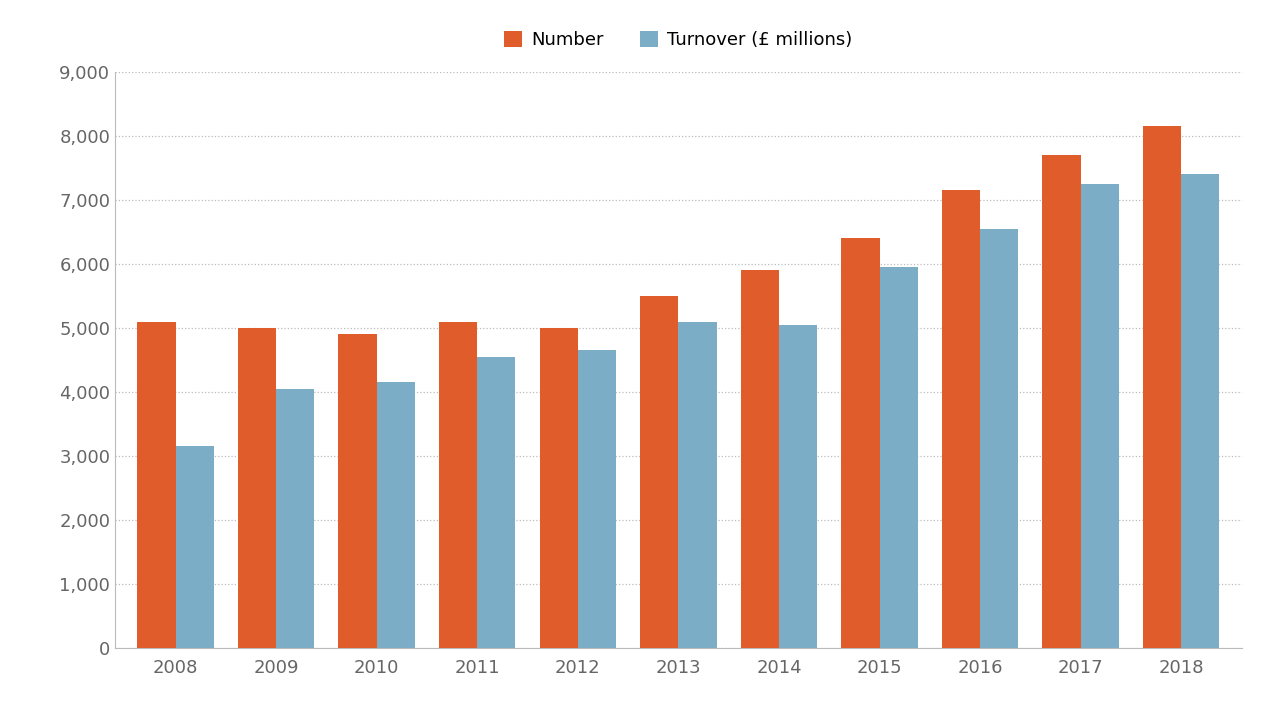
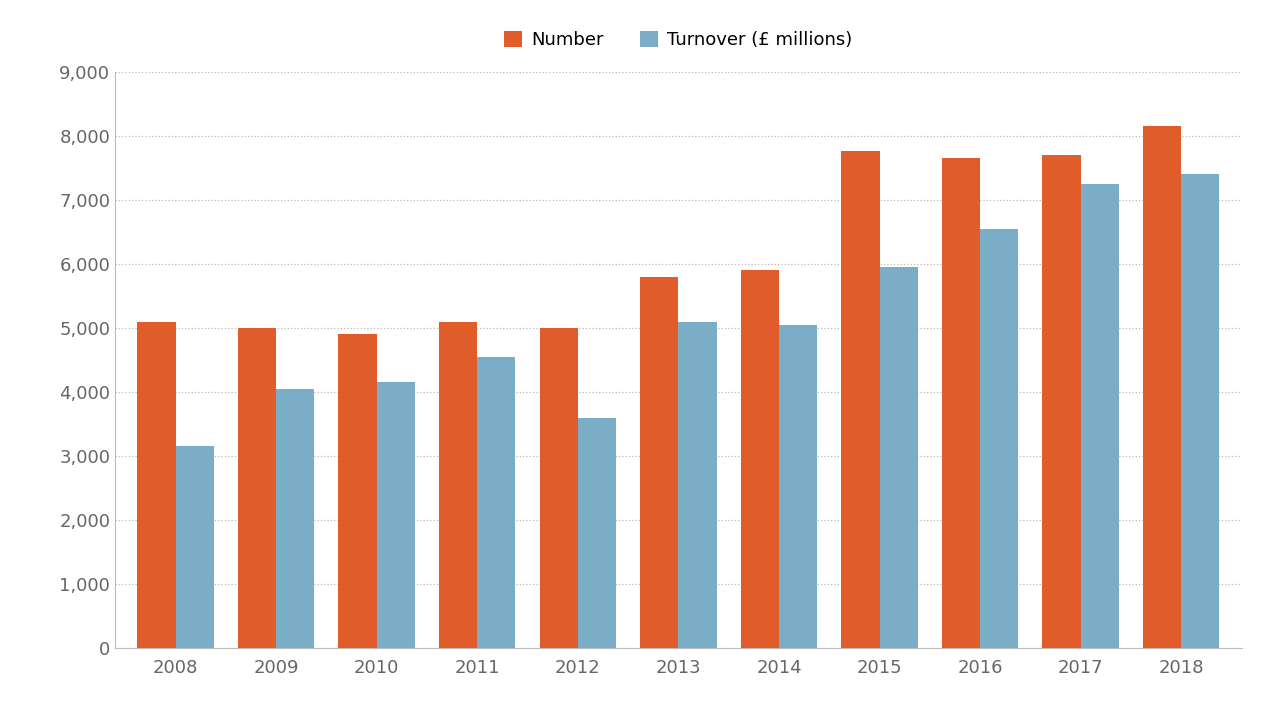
Turnover (£ millions)/2012: 4,650 -> 3,600
Number/2013: 5,500 -> 5,800
Number/2015: 6,400 -> 7,760
Number/2016: 7,150 -> 7,660
